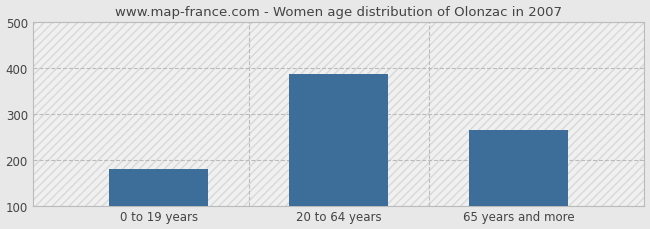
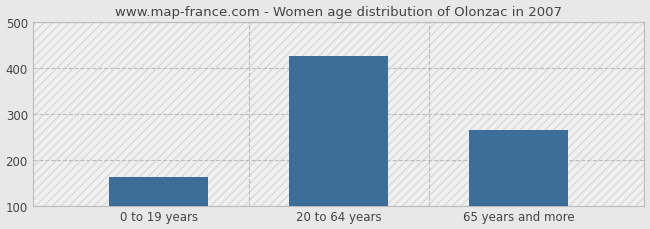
0 to 19 years: 180 -> 163
20 to 64 years: 385 -> 425
